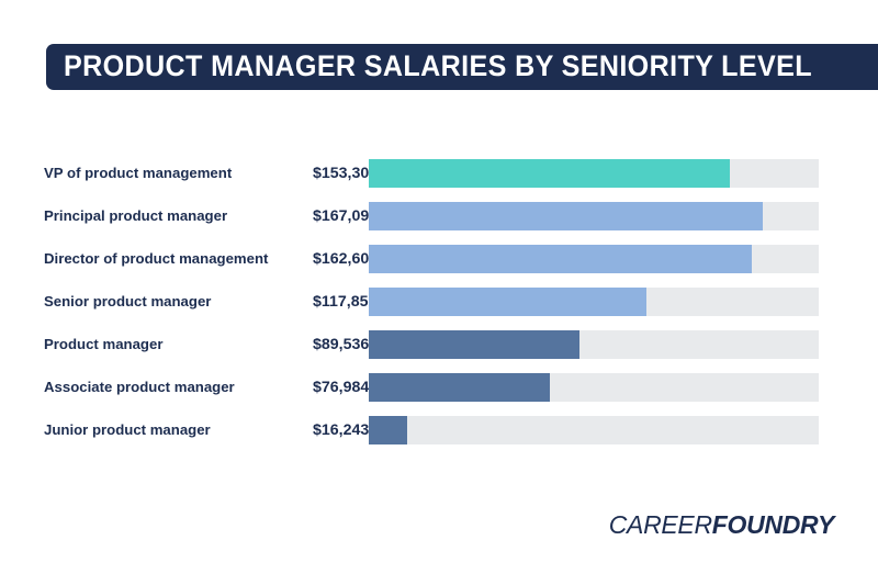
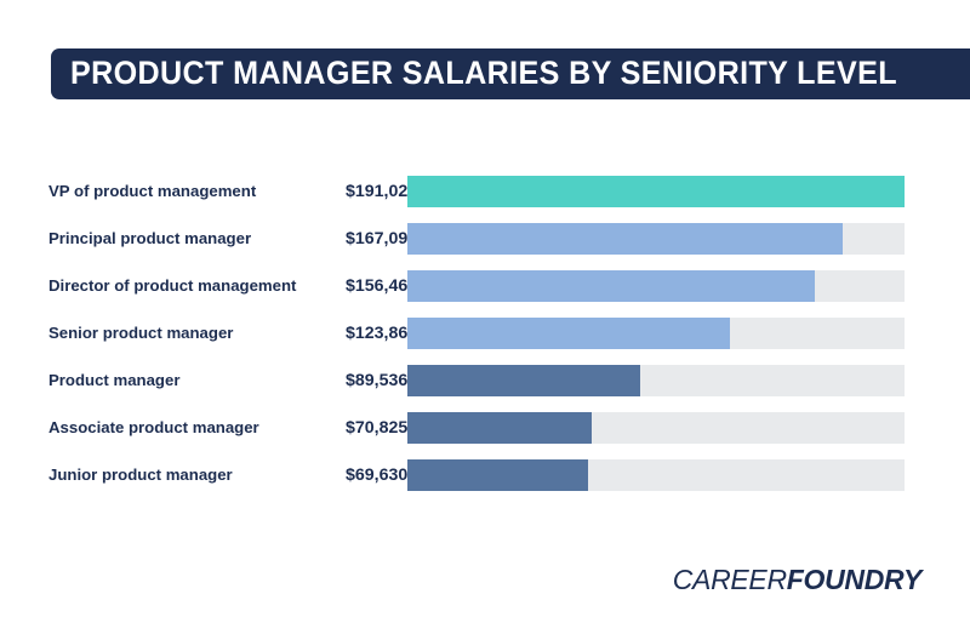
VP of product management: $153,307 -> $191,021
Director of product management: $162,607 -> $156,464
Senior product manager: $117,852 -> $123,868
Associate product manager: $76,984 -> $70,825
Junior product manager: $16,243 -> $69,630
